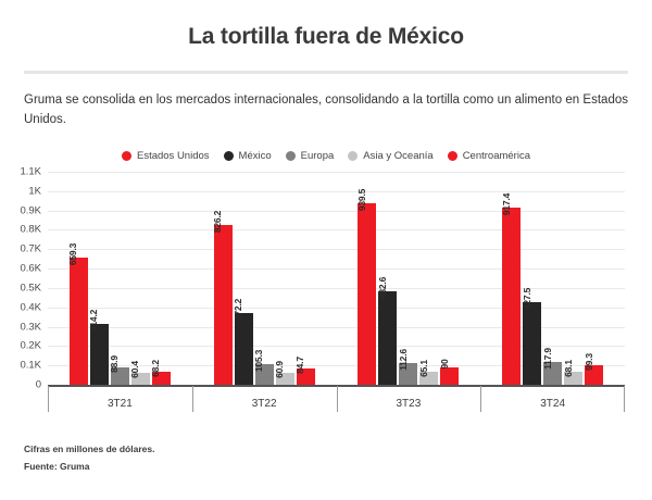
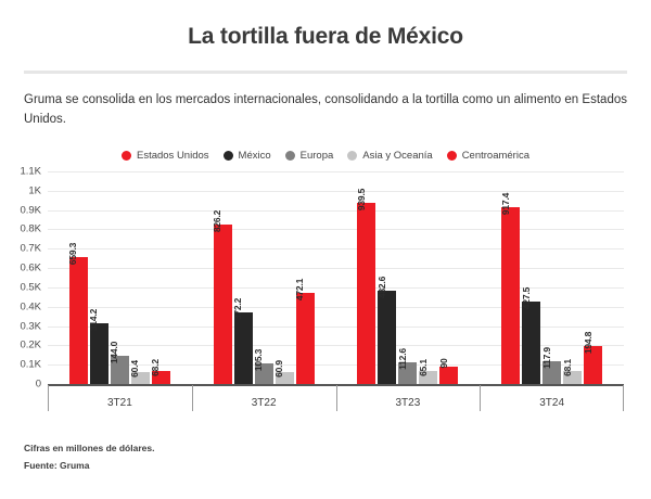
Europa/3T21: 88.9 -> 144.0
Centroamérica/3T22: 84.7 -> 472.1
Centroamérica/3T24: 99.3 -> 194.8
